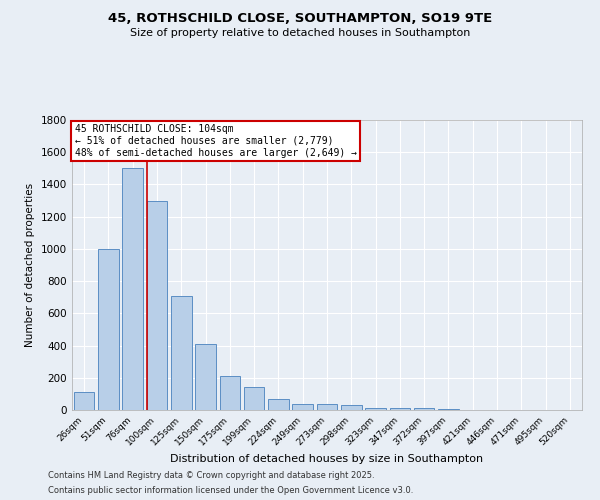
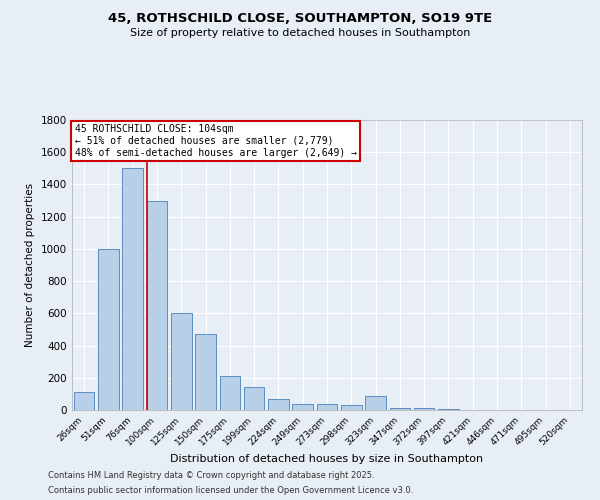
125sqm: 710 -> 600
150sqm: 410 -> 470
323sqm: 20 -> 90
